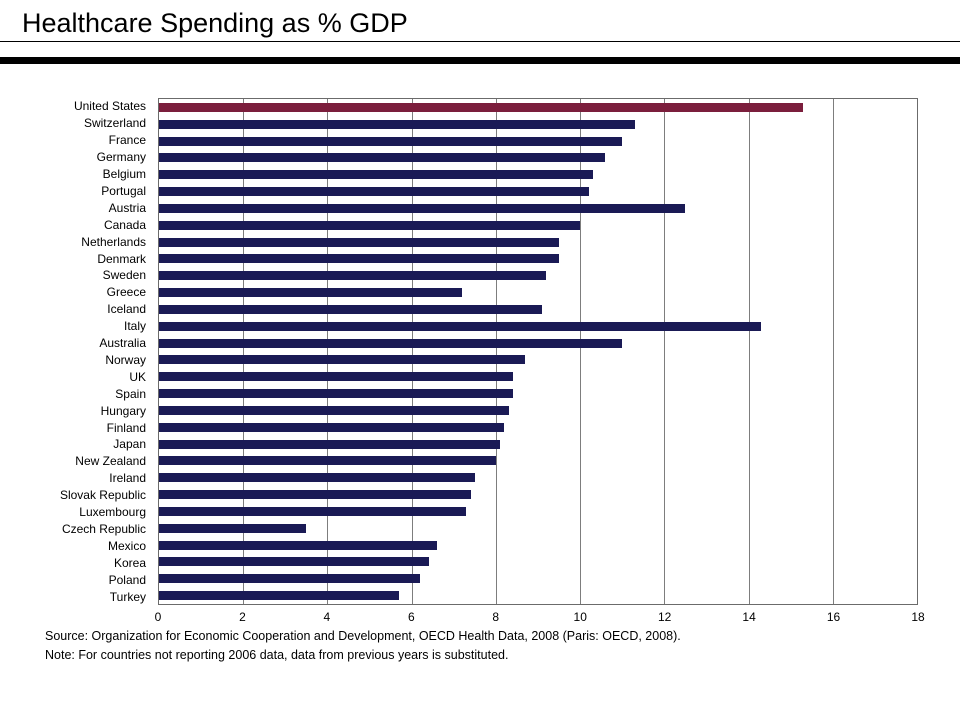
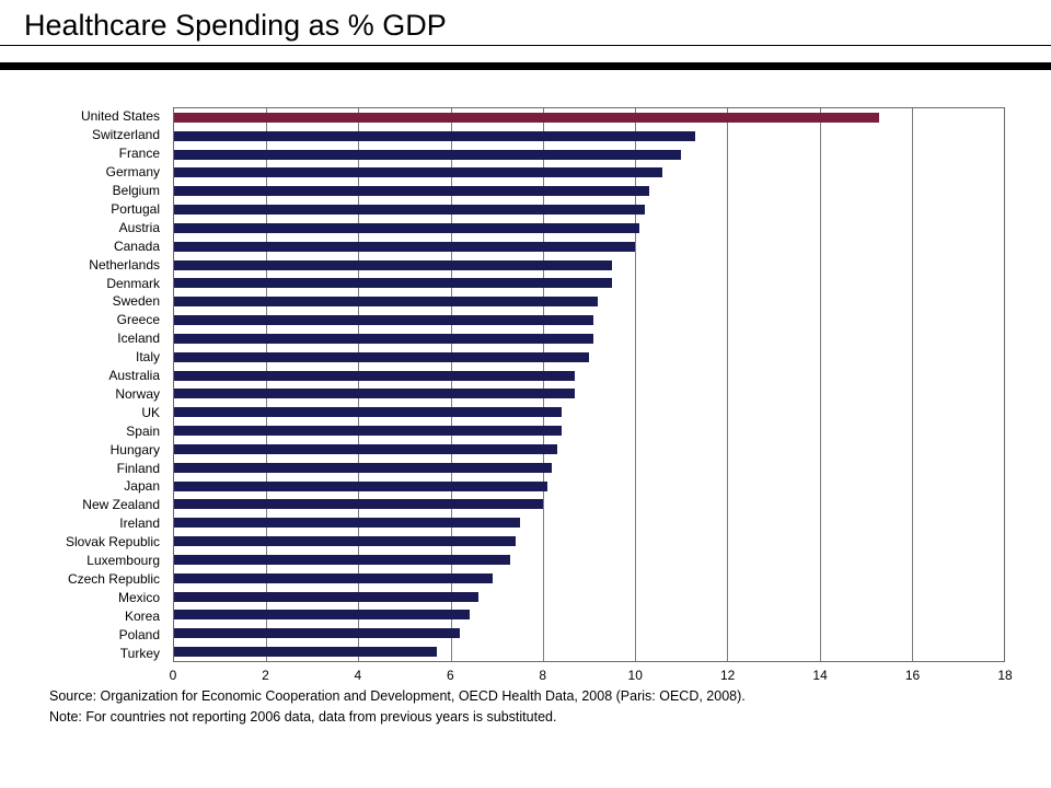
Austria: 12.5 -> 10.1
Greece: 7.2 -> 9.1
Italy: 14.3 -> 9.0
Australia: 11.0 -> 8.7
Czech Republic: 3.5 -> 6.9
